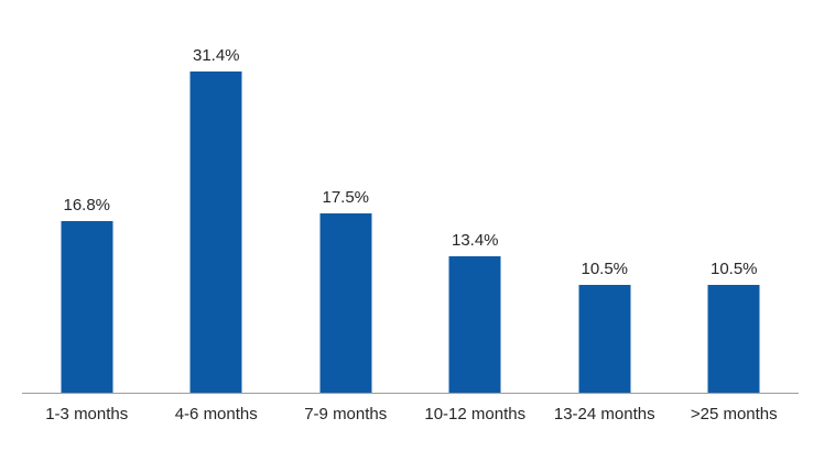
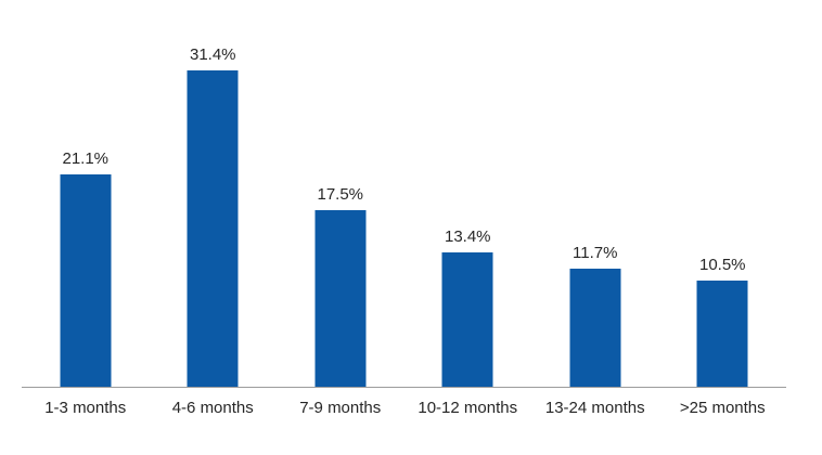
1-3 months: 16.8% -> 21.1%
13-24 months: 10.5% -> 11.7%
